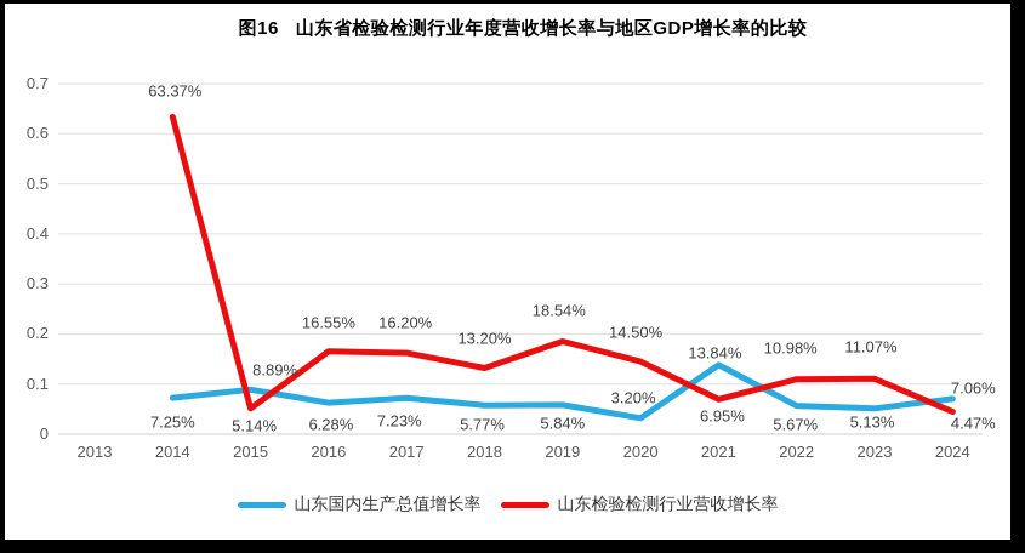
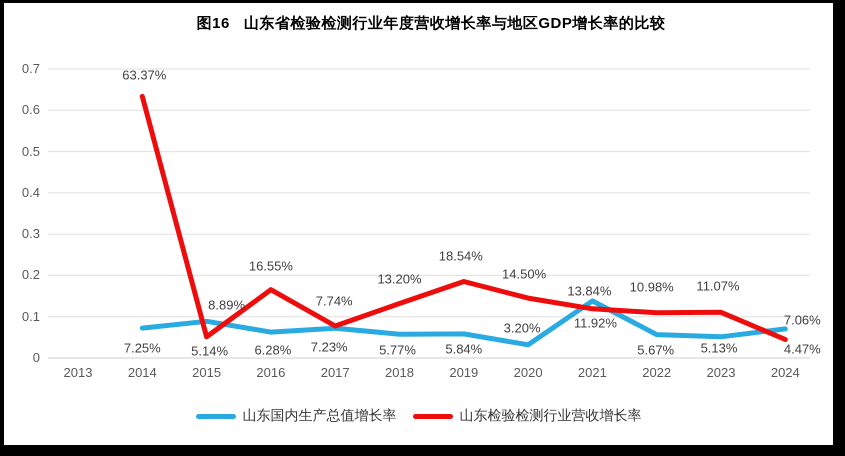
山东检验检测行业营收增长率/2017: 16.20% -> 7.74%
山东检验检测行业营收增长率/2021: 6.95% -> 11.92%
